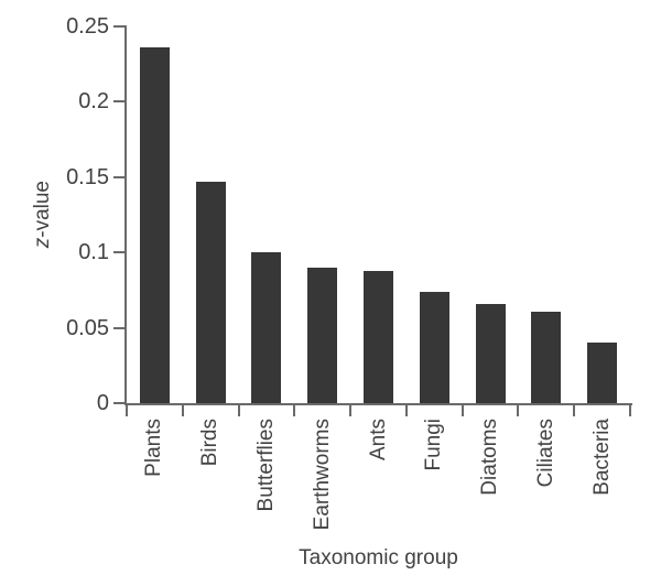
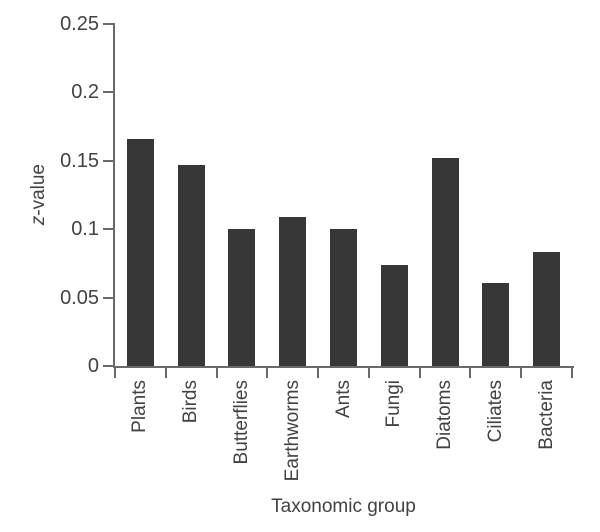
Plants: 0.236 -> 0.166
Earthworms: 0.090 -> 0.109
Ants: 0.088 -> 0.100
Diatoms: 0.066 -> 0.152
Bacteria: 0.040 -> 0.083
